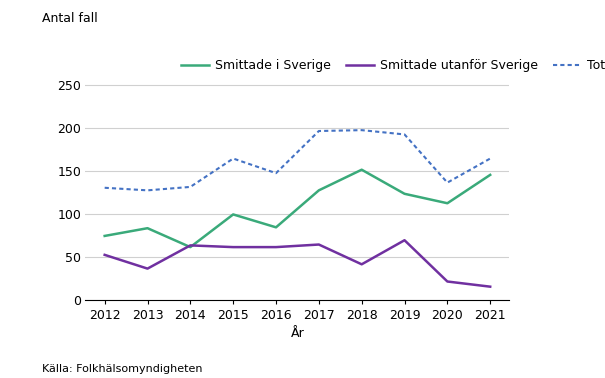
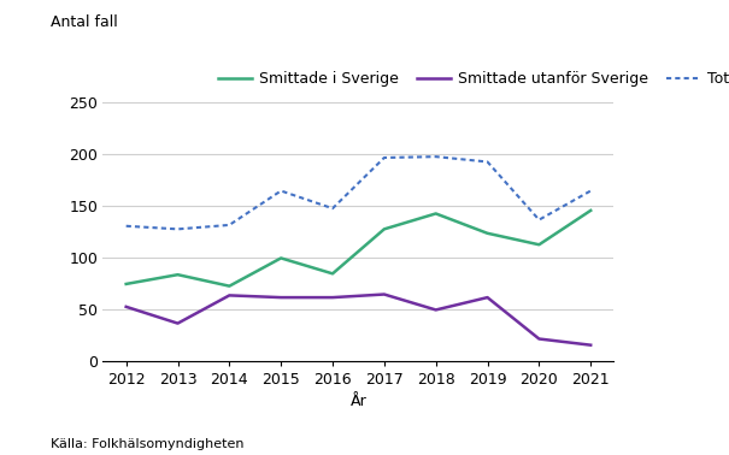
Smittade i Sverige/2014: 62 -> 73
Smittade i Sverige/2018: 152 -> 143
Smittade utanför Sverige/2018: 42 -> 50
Smittade utanför Sverige/2019: 70 -> 62
